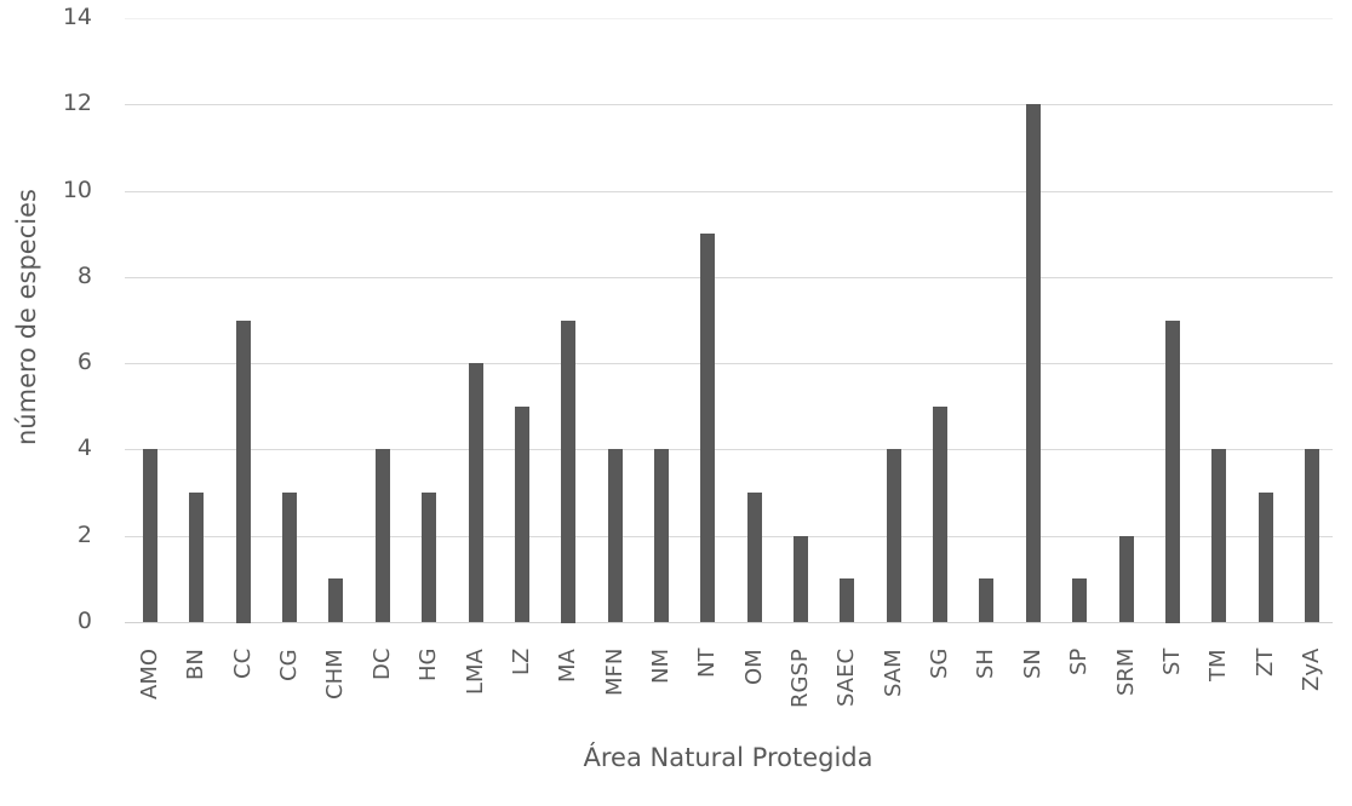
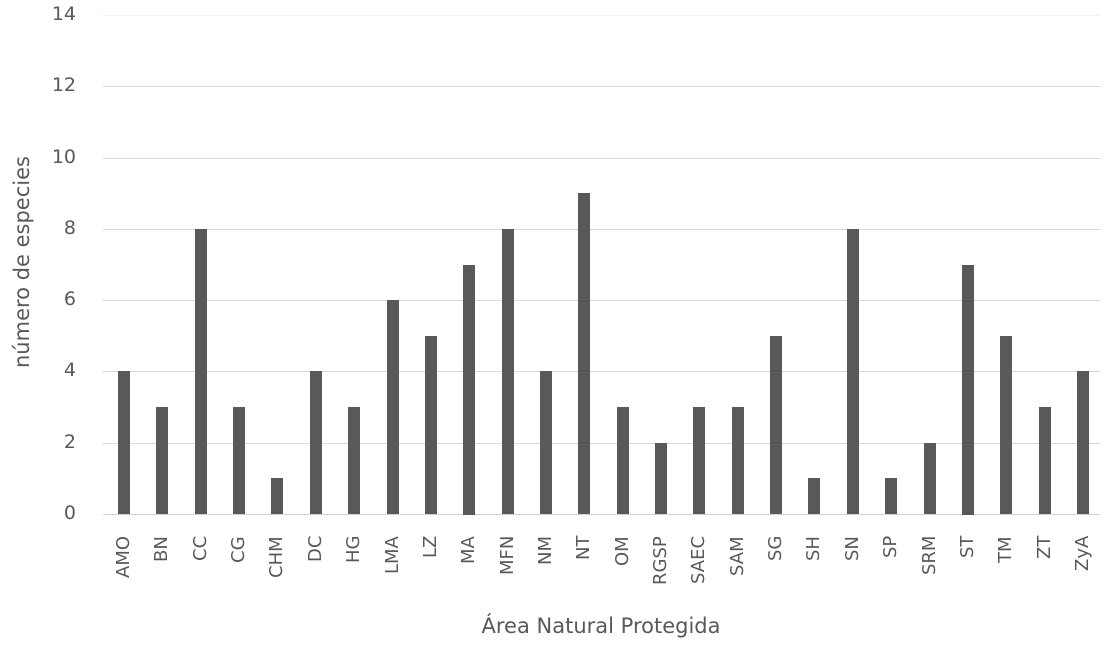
CC: 7 -> 8
MFN: 4 -> 8
SAEC: 1 -> 3
SAM: 4 -> 3
SN: 12 -> 8
TM: 4 -> 5
